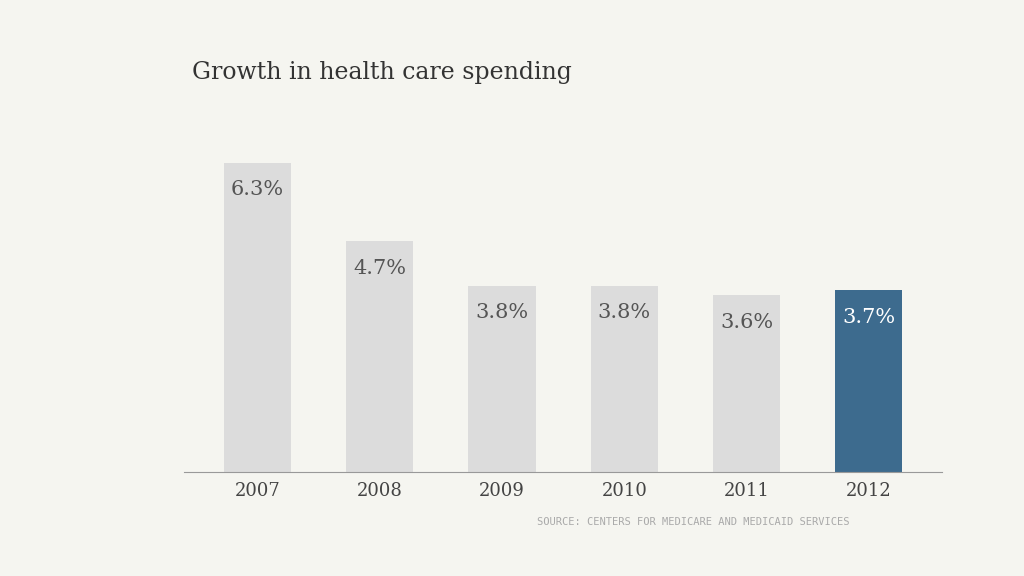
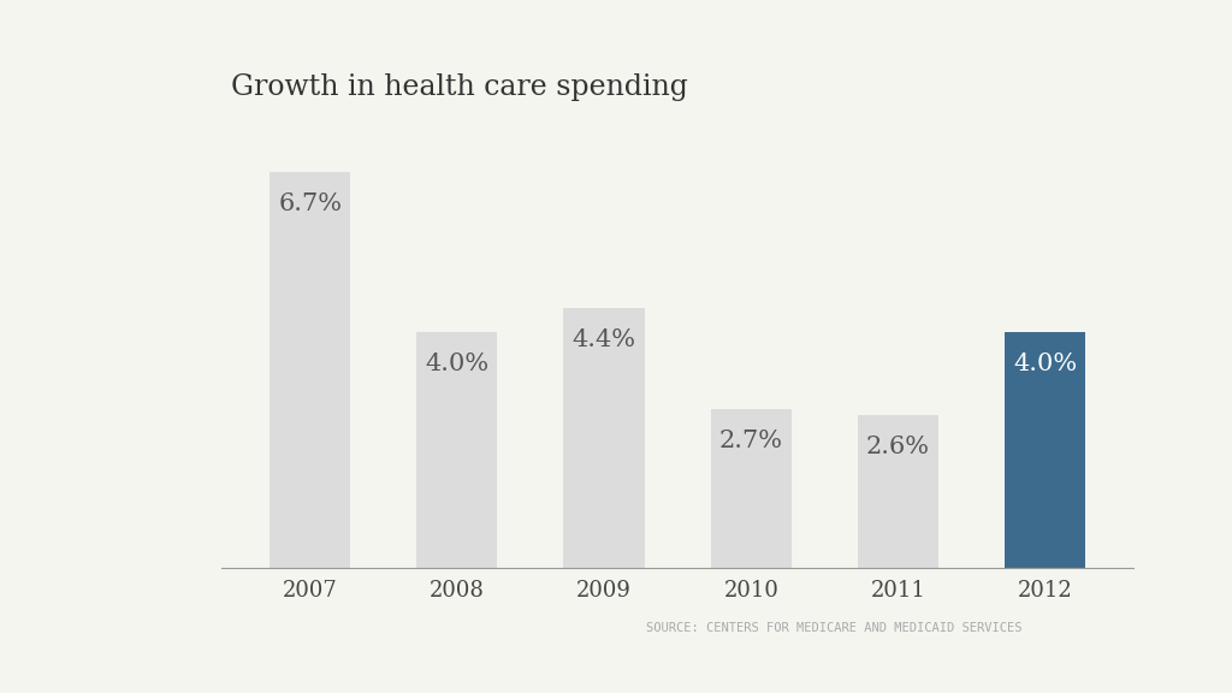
2007: 6.3% -> 6.7%
2008: 4.7% -> 4.0%
2009: 3.8% -> 4.4%
2010: 3.8% -> 2.7%
2011: 3.6% -> 2.6%
2012: 3.7% -> 4.0%
